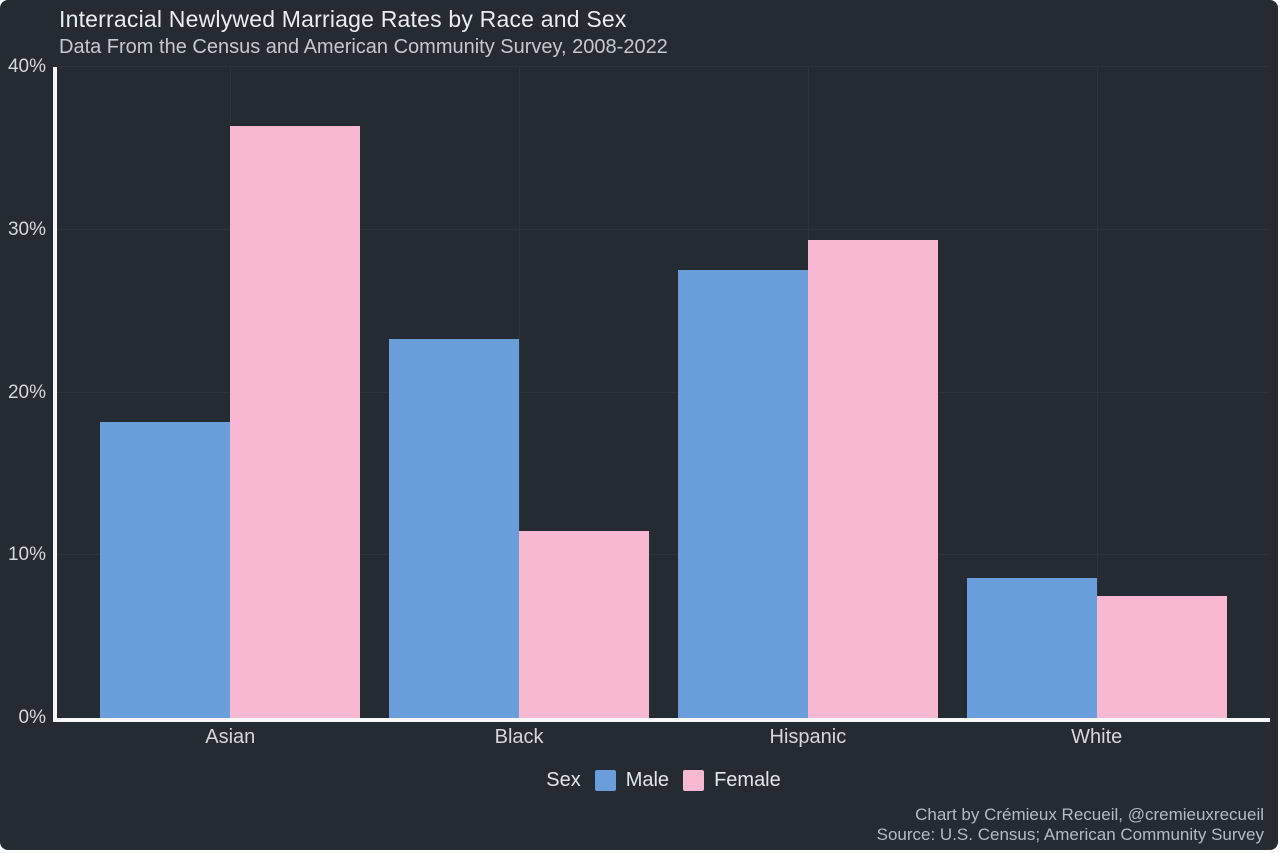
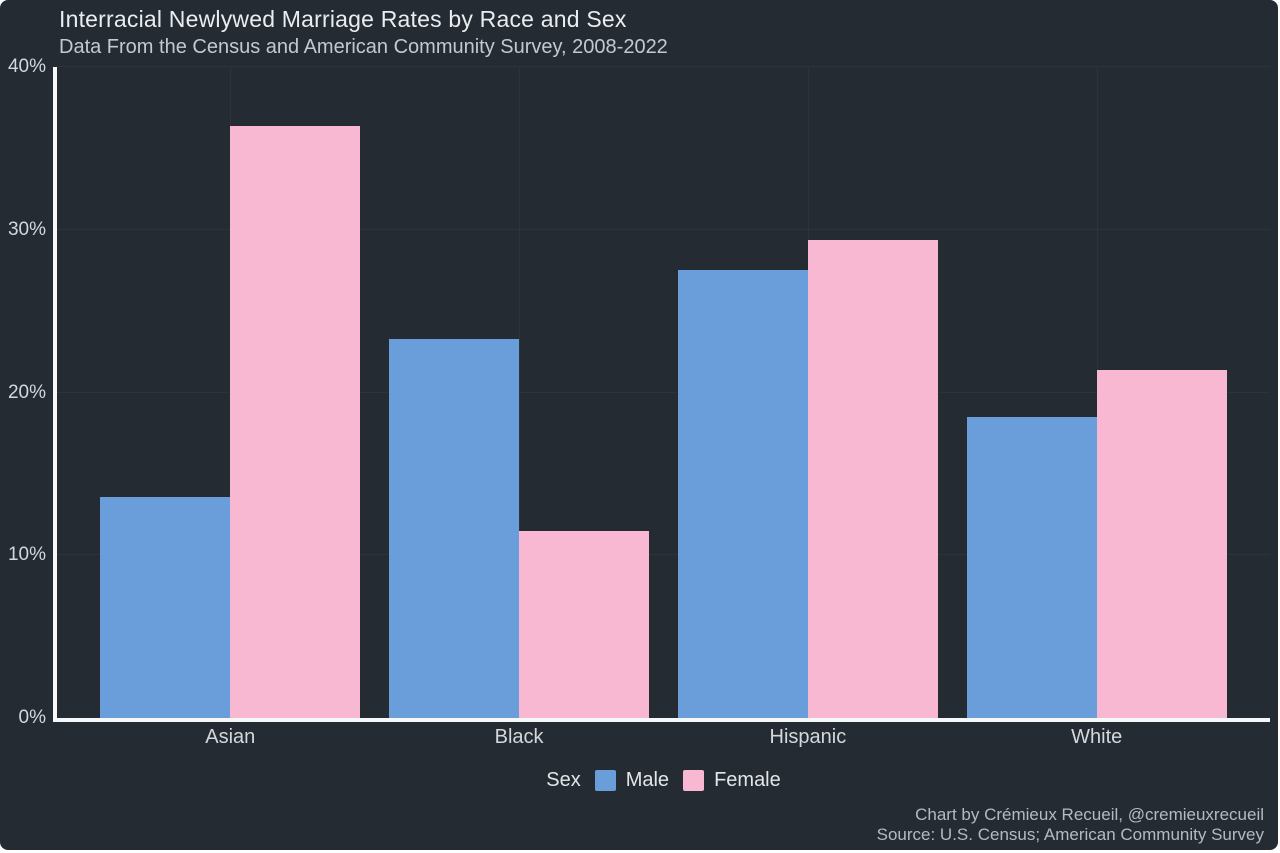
Male/Asian: 18.2% -> 13.6%
Male/White: 8.6% -> 18.5%
Female/White: 7.5% -> 21.4%
